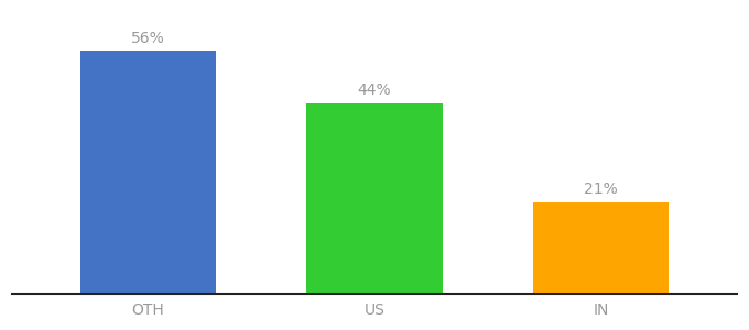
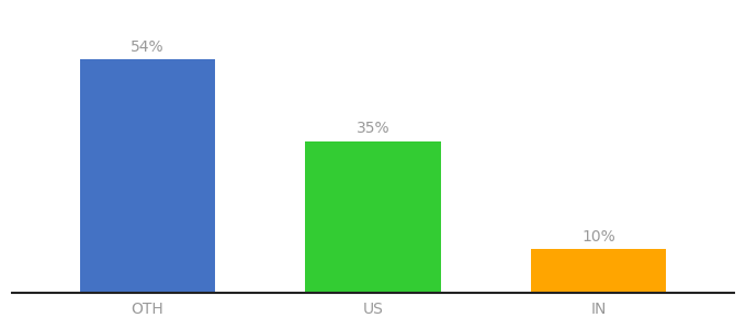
OTH: 56% -> 54%
US: 44% -> 35%
IN: 21% -> 10%
